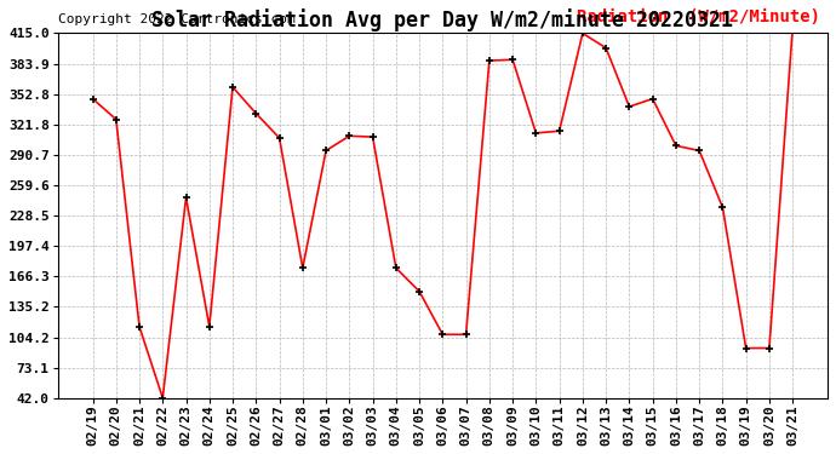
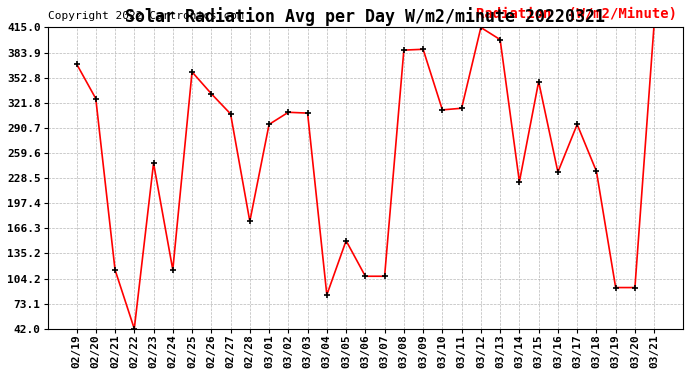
02/19: 348 -> 370
03/04: 175 -> 84
03/14: 340 -> 224
03/16: 300 -> 236
